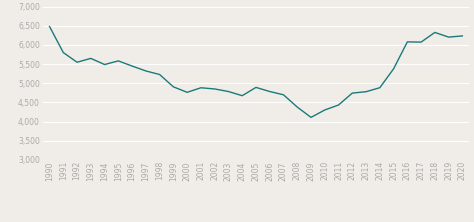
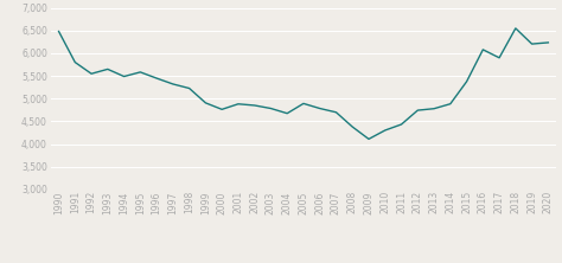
2017: 6,080 -> 5,900
2018: 6,330 -> 6,550
